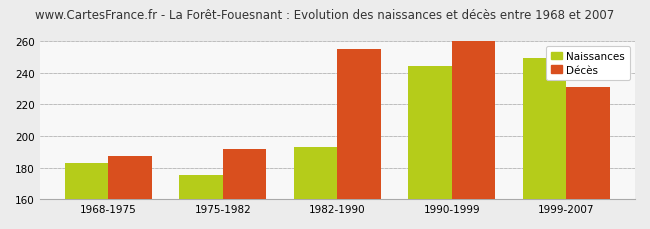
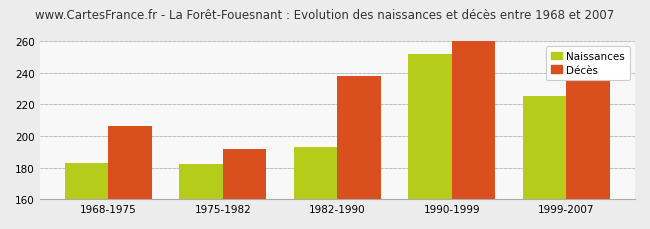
Décès/1968-1975: 187 -> 206
Naissances/1975-1982: 175 -> 182
Décès/1982-1990: 255 -> 238
Naissances/1990-1999: 244 -> 252
Naissances/1999-2007: 249 -> 225
Décès/1999-2007: 231 -> 235
